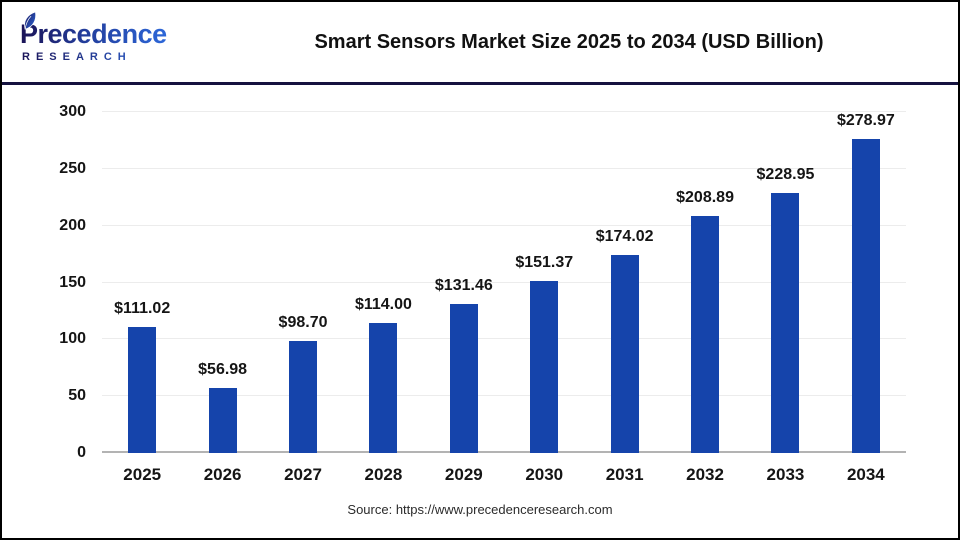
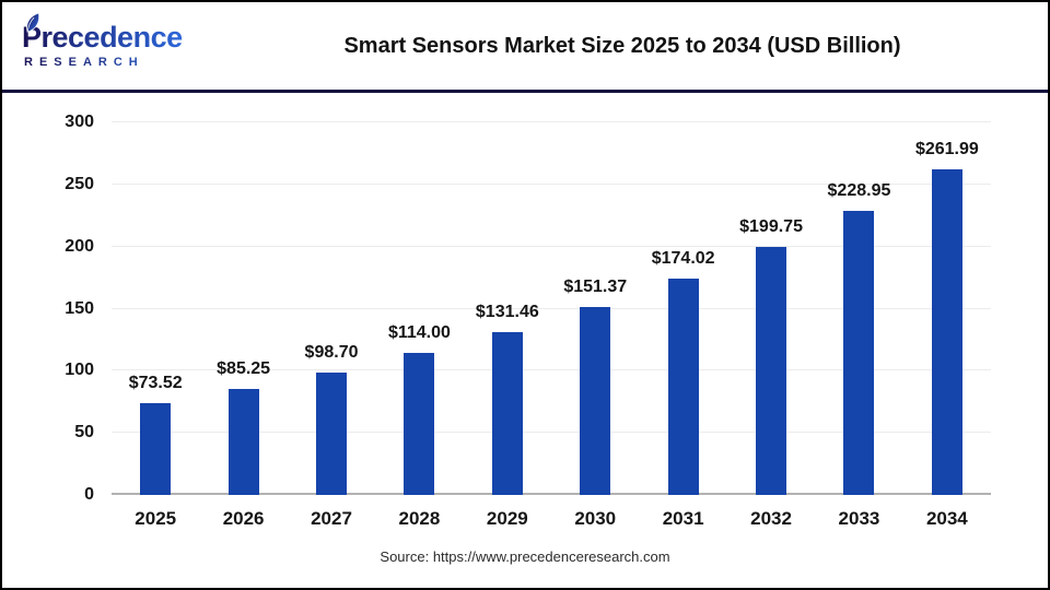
2025: $111.02 -> $73.52
2026: $56.98 -> $85.25
2032: $208.89 -> $199.75
2034: $278.97 -> $261.99
